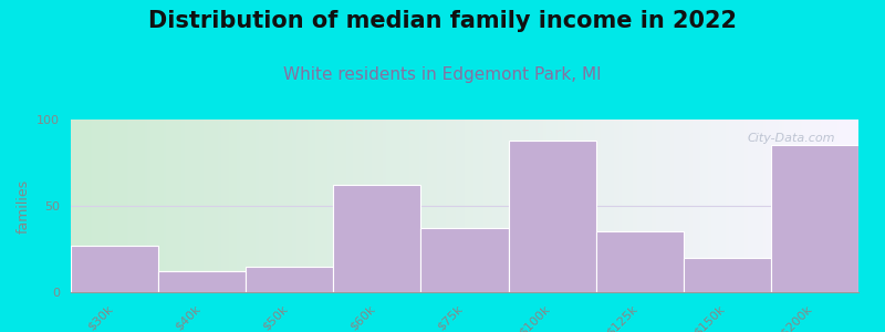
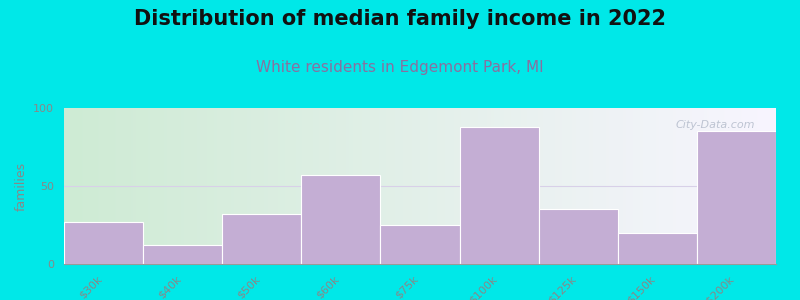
$50k: 15 -> 32
$60k: 62 -> 57
$75k: 37 -> 25
